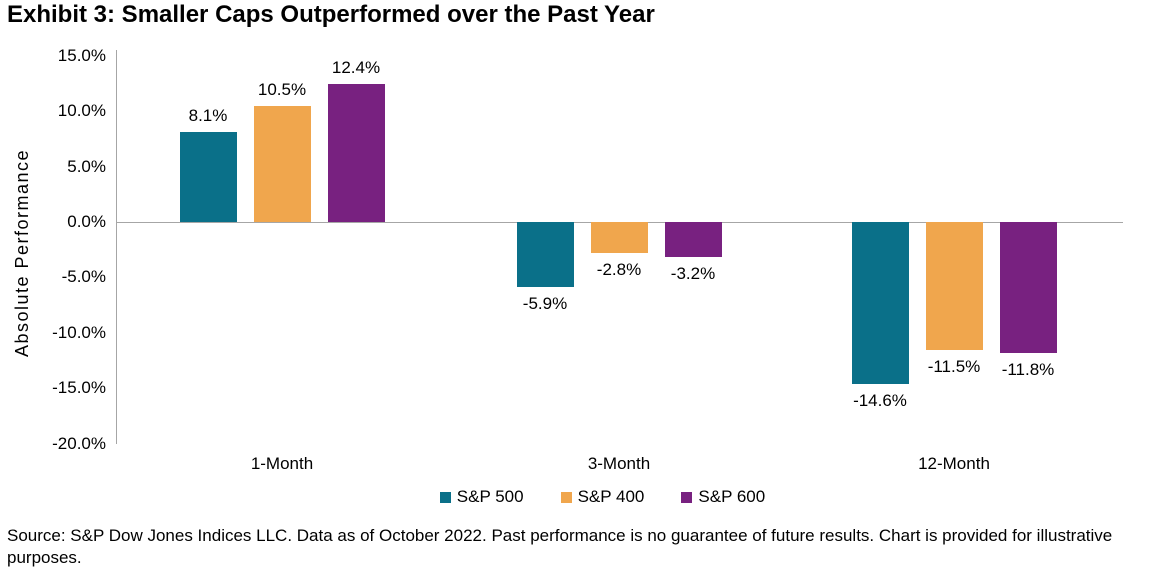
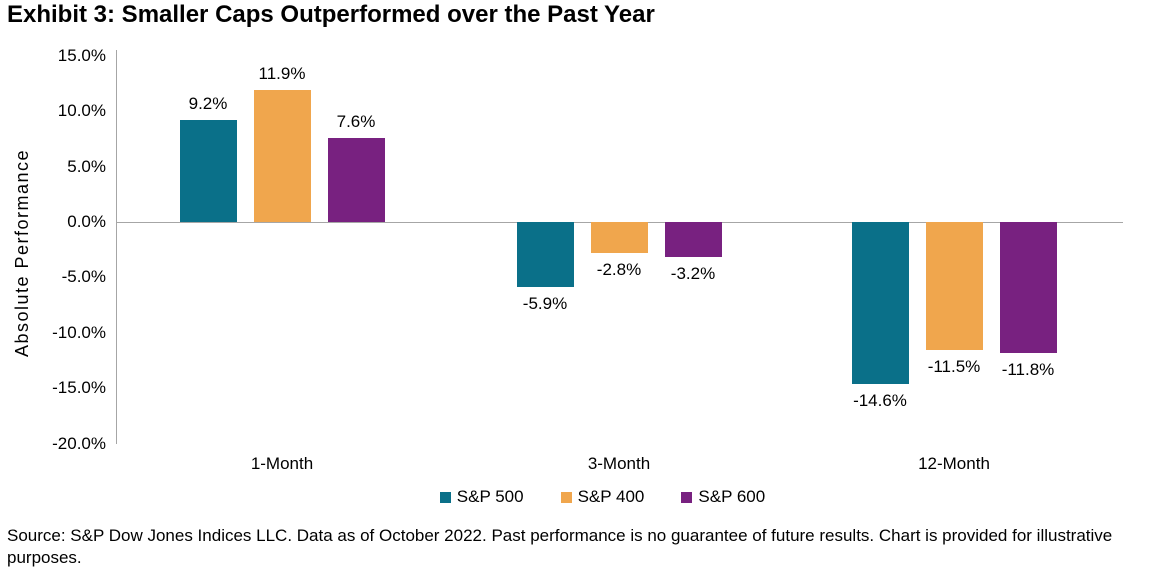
S&P 500/1-Month: 8.1% -> 9.2%
S&P 400/1-Month: 10.5% -> 11.9%
S&P 600/1-Month: 12.4% -> 7.6%
